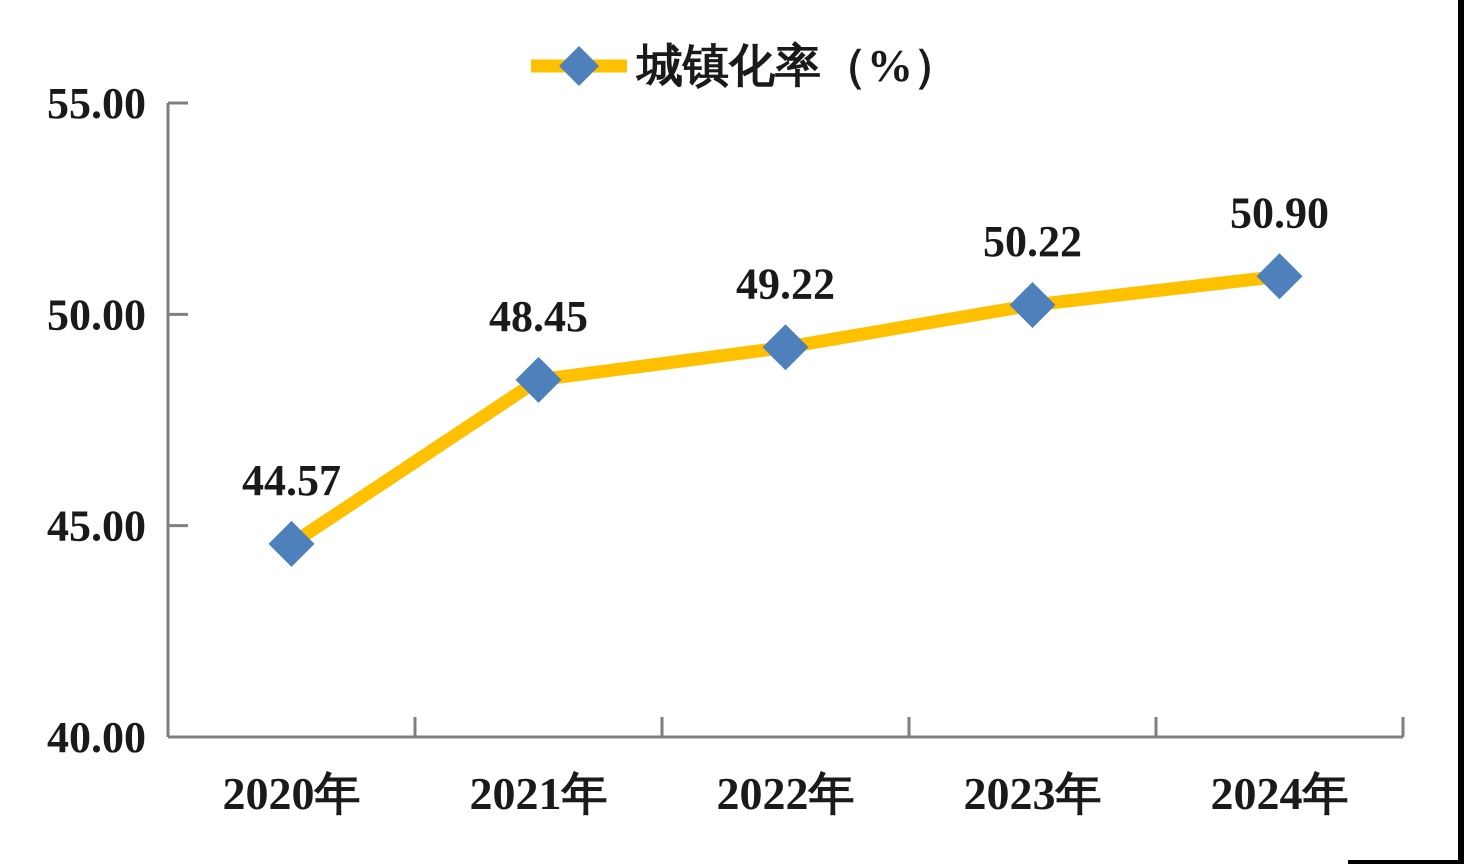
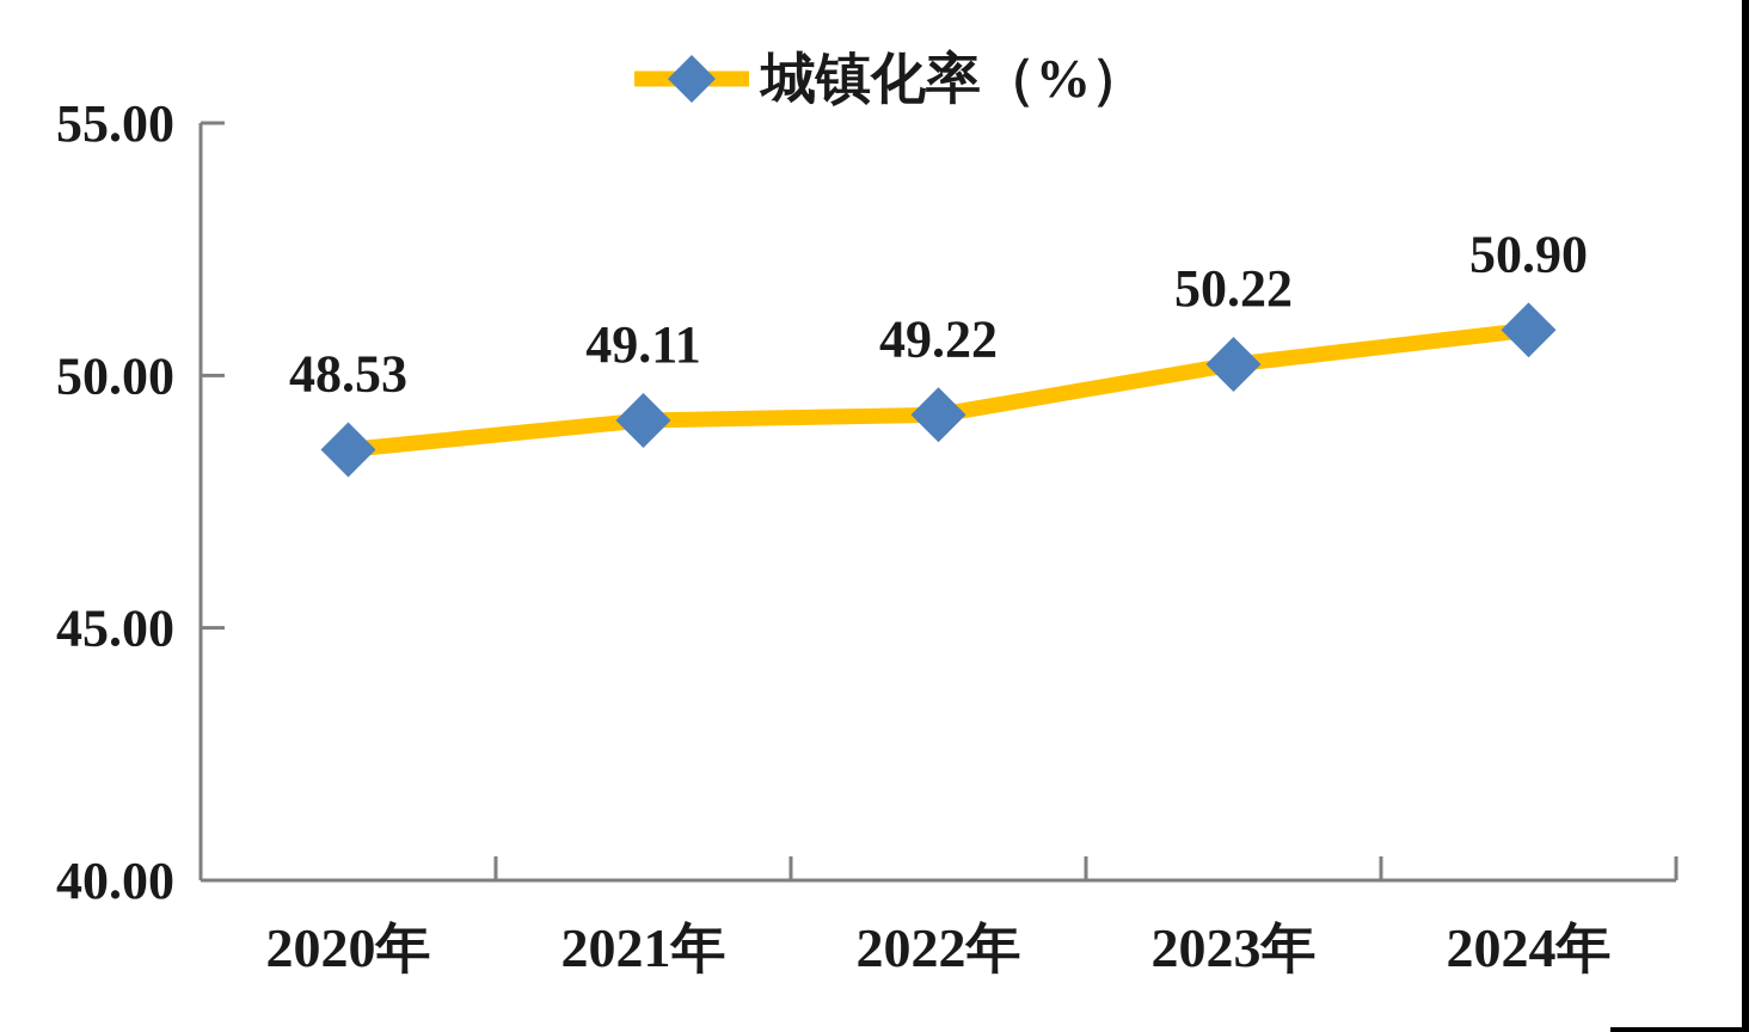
2020年: 44.57 -> 48.53
2021年: 48.45 -> 49.11
